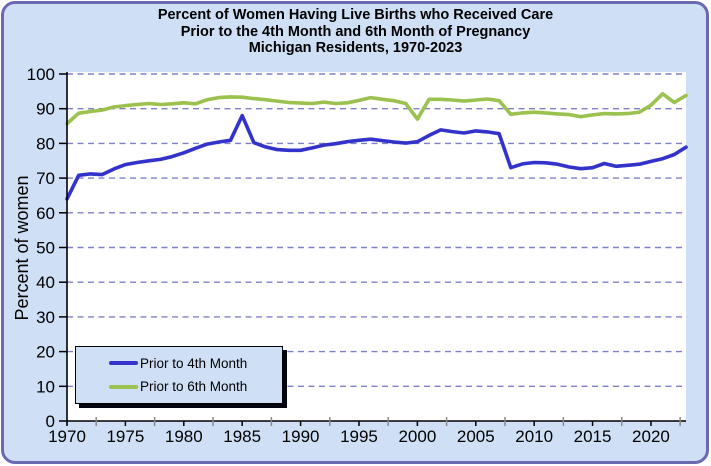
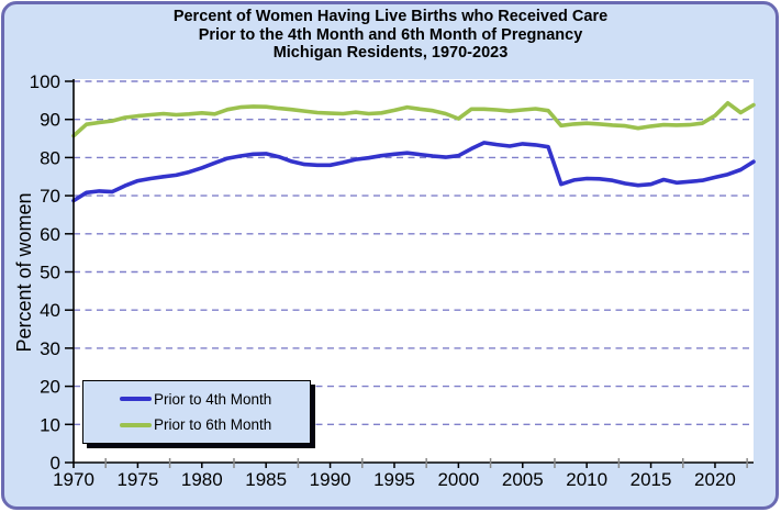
Prior to 4th Month/1970: 64 -> 69
Prior to 4th Month/1985: 88 -> 81
Prior to 6th Month/2000: 87 -> 90
